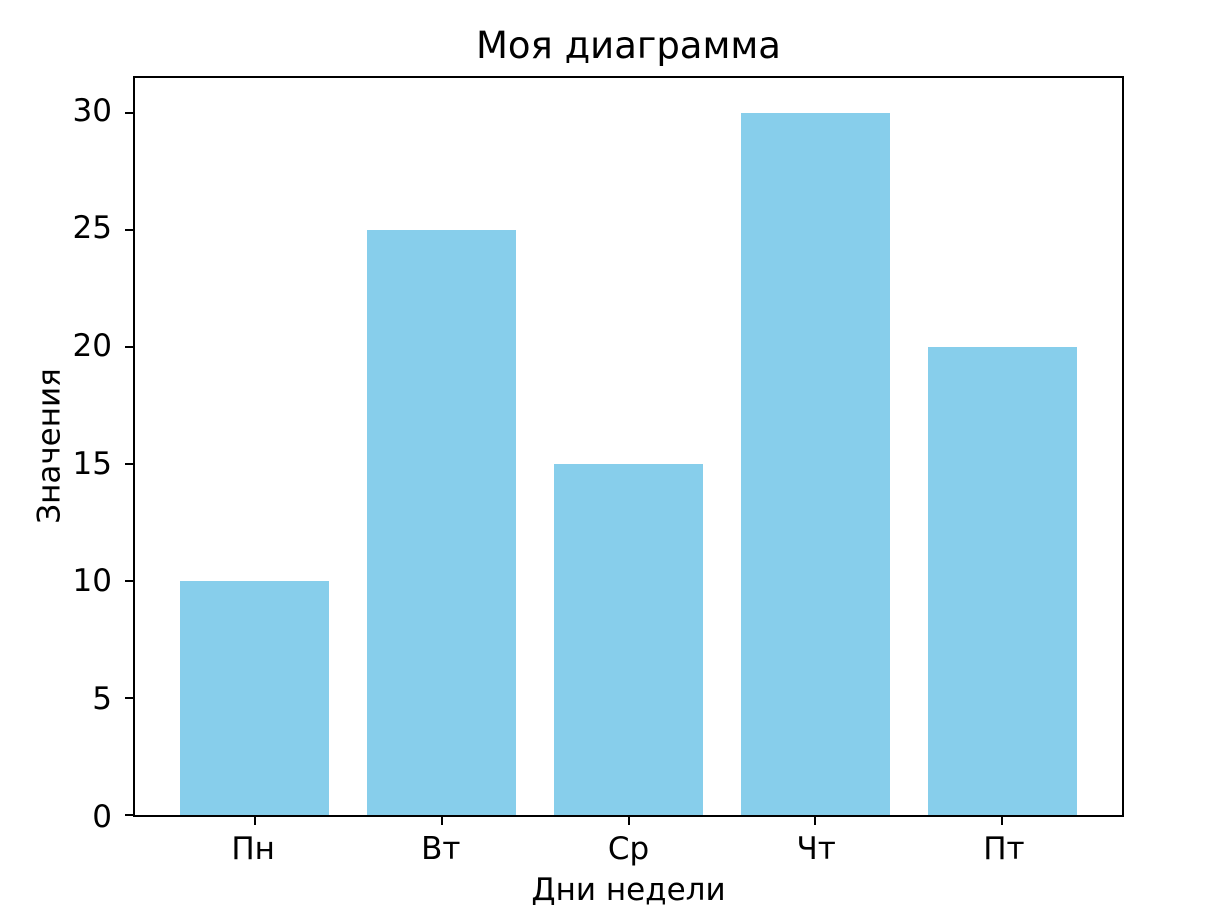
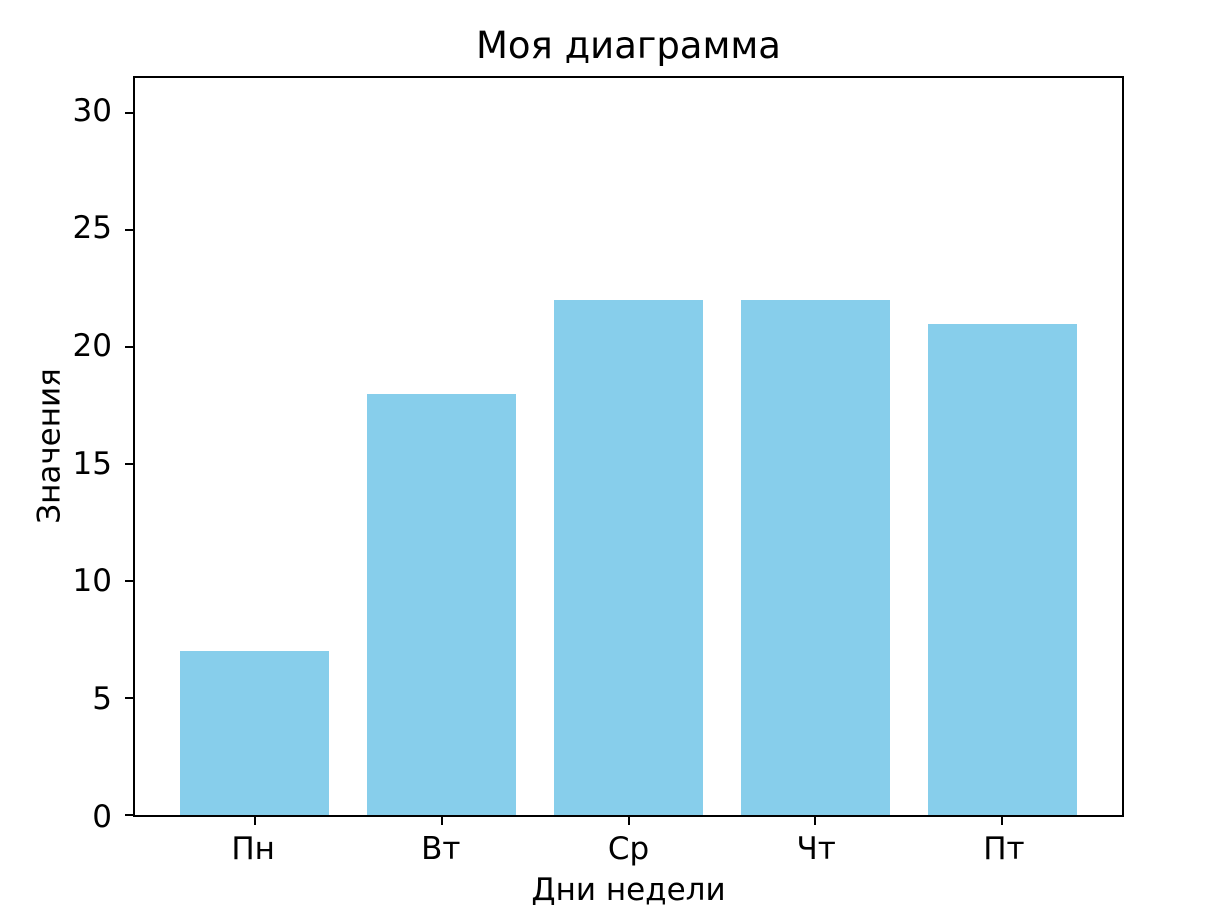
Пн: 10 -> 7
Вт: 25 -> 18
Ср: 15 -> 22
Чт: 30 -> 22
Пт: 20 -> 21
